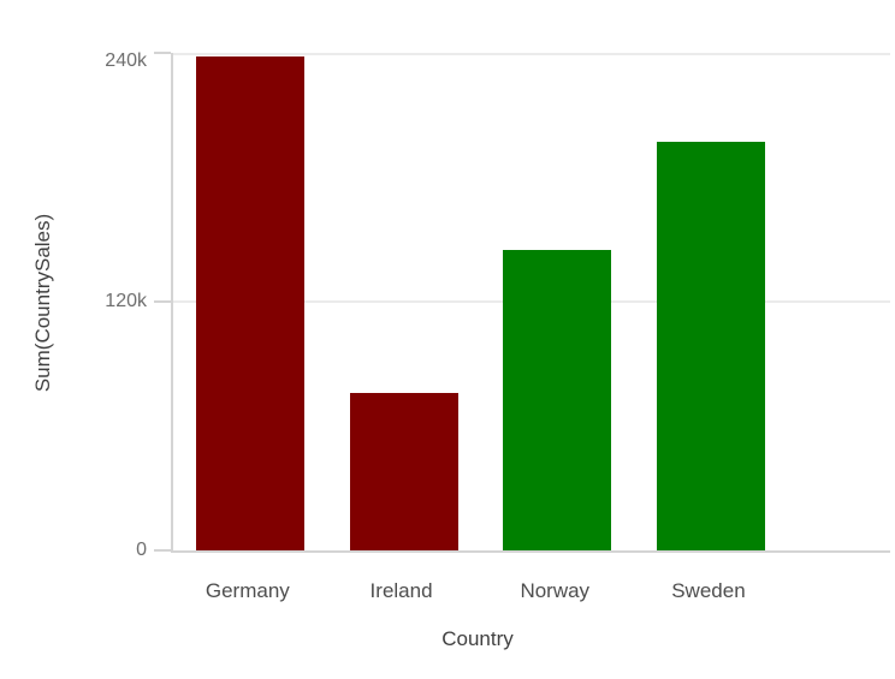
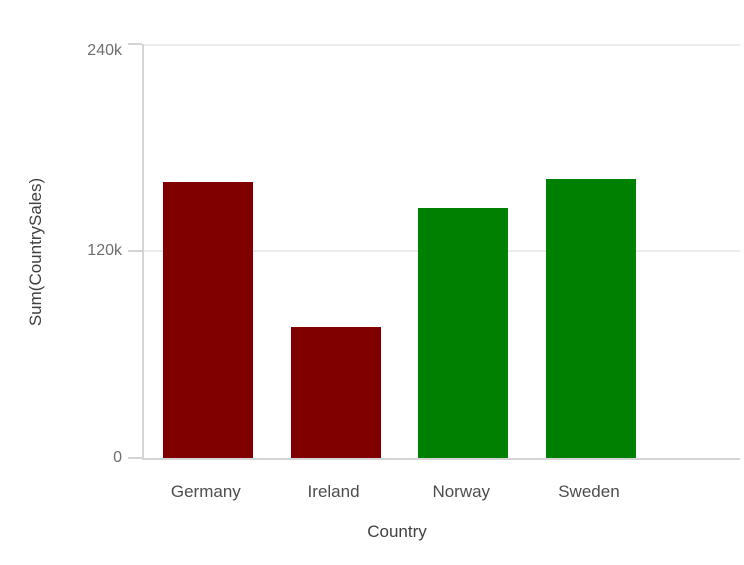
Germany: 238k -> 160k
Sweden: 197k -> 162k
